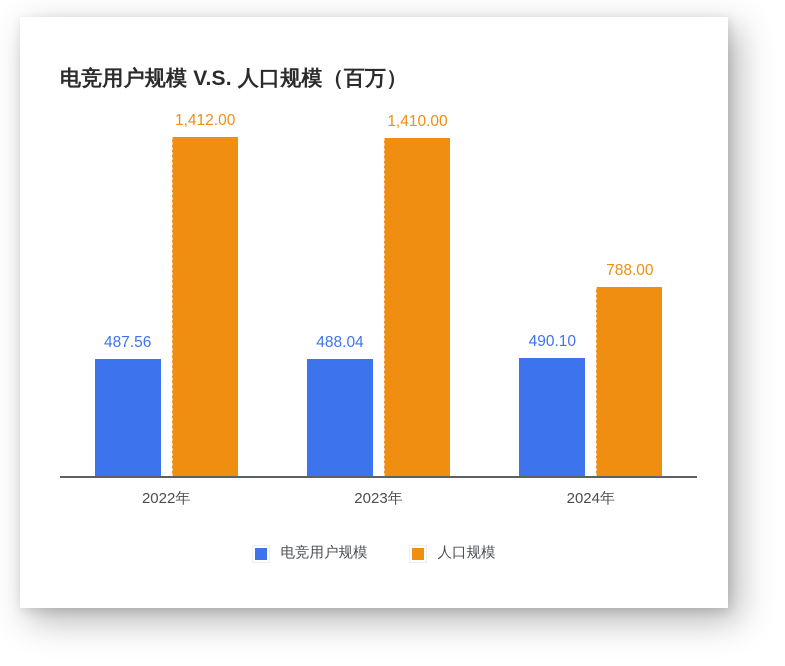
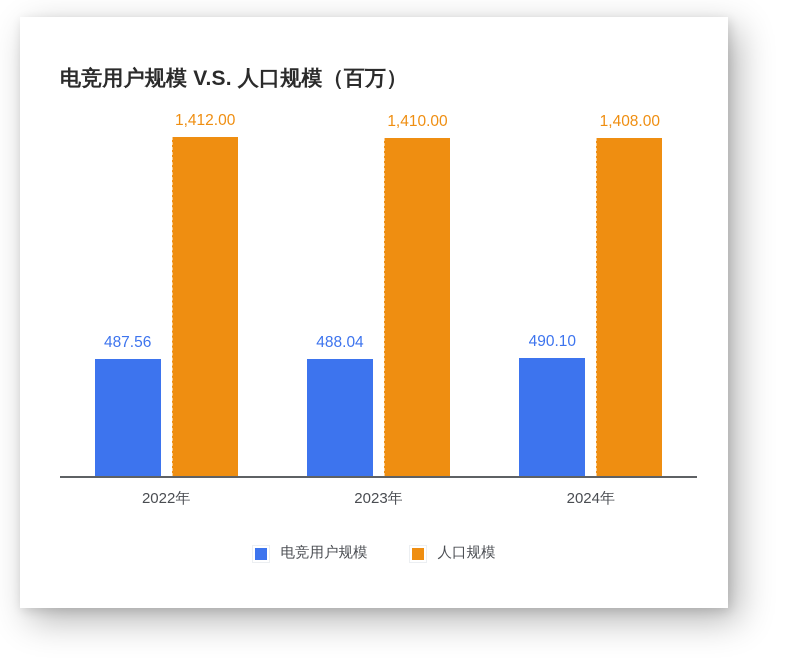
人口规模/2024年: 788.00 -> 1,408.00
